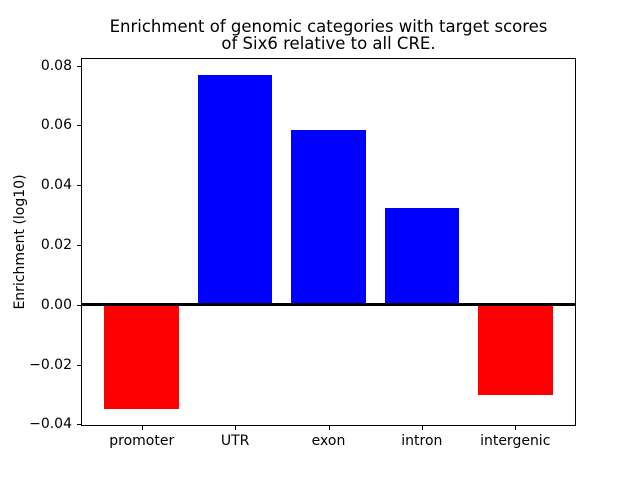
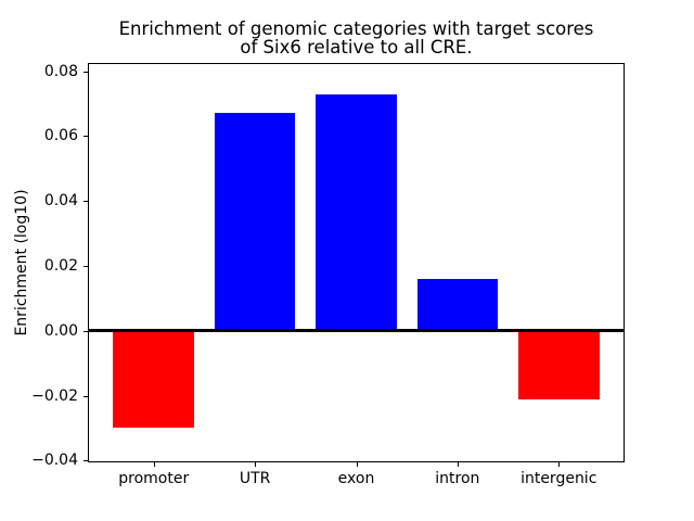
promoter: -0.035 -> -0.030
UTR: 0.077 -> 0.067
exon: 0.059 -> 0.073
intron: 0.032 -> 0.016
intergenic: -0.030 -> -0.021
